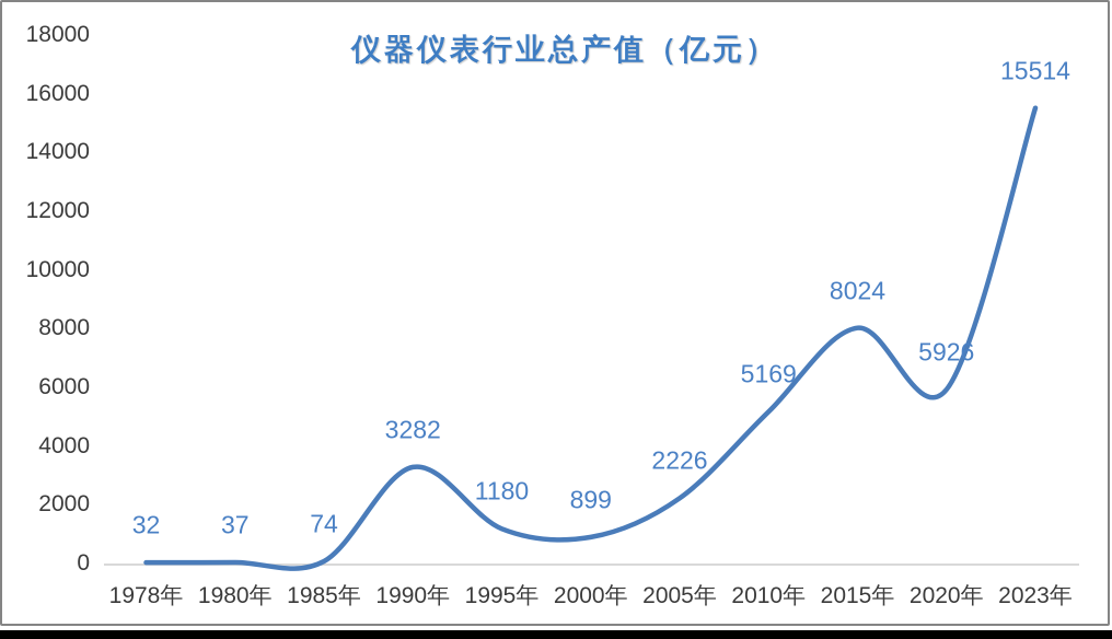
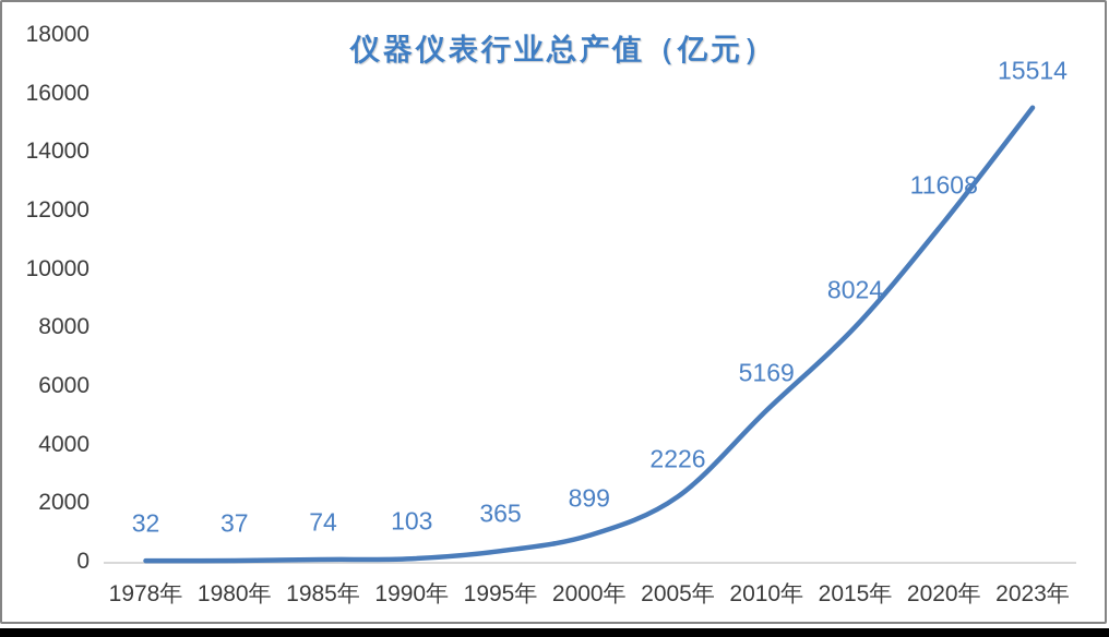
1990年: 3282 -> 103
1995年: 1180 -> 365
2020年: 5926 -> 11608
